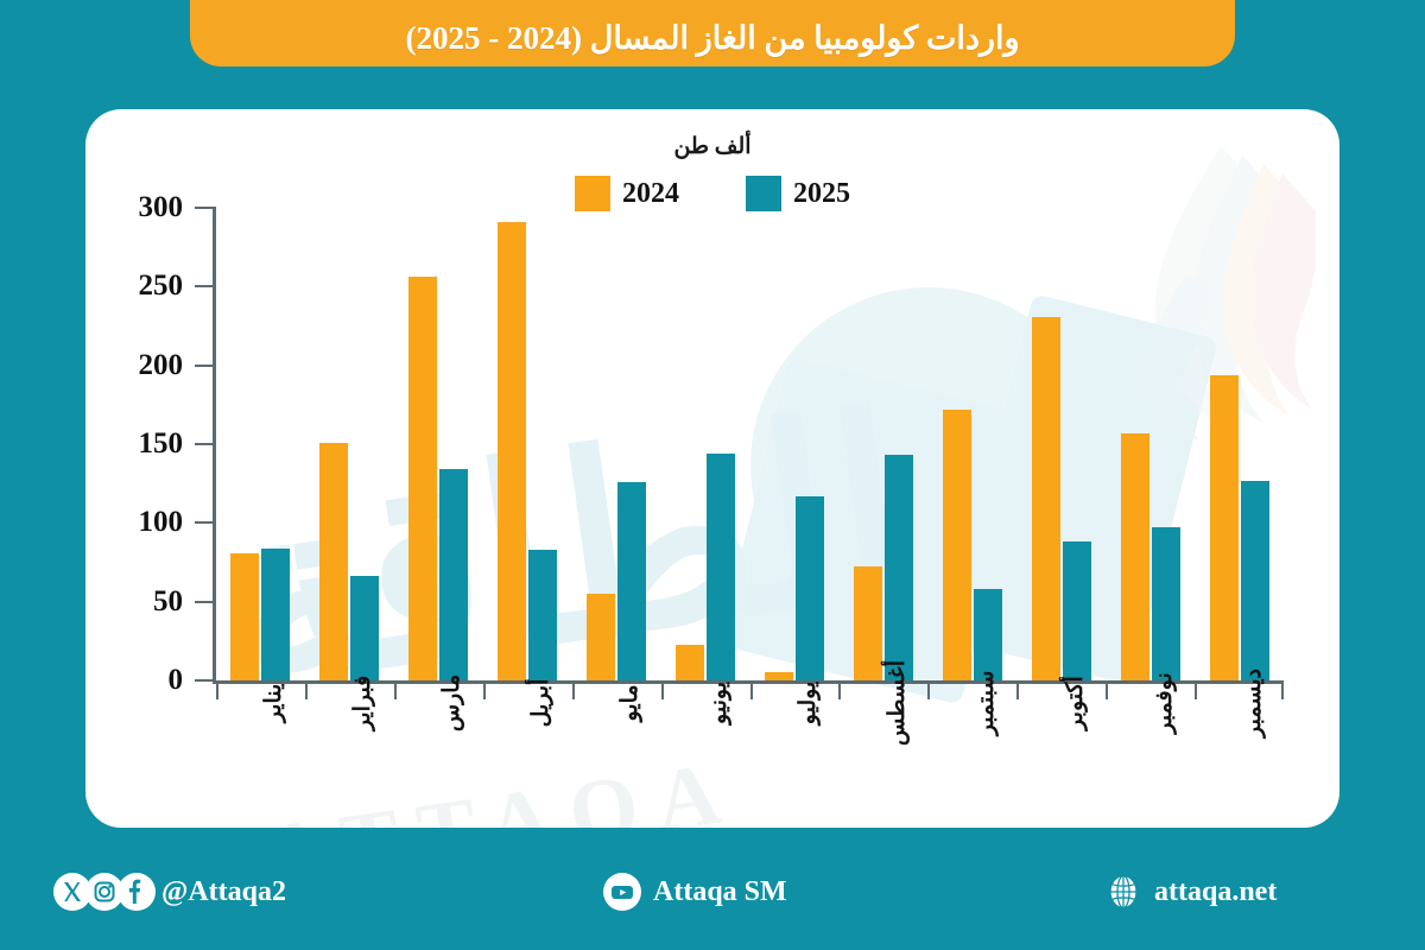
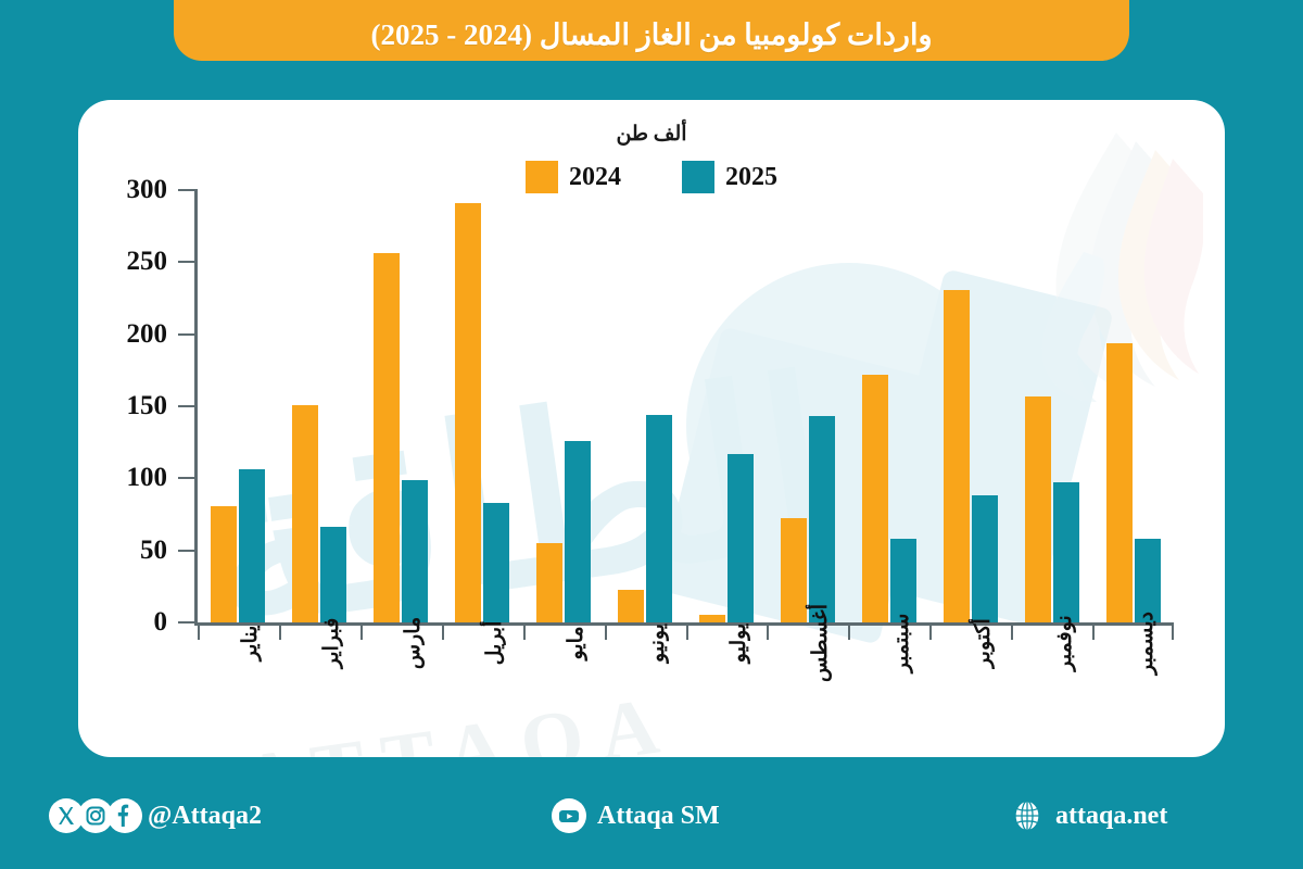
2025/يناير: 84 -> 106
2025/مارس: 134 -> 99
2025/ديسمبر: 127 -> 58
